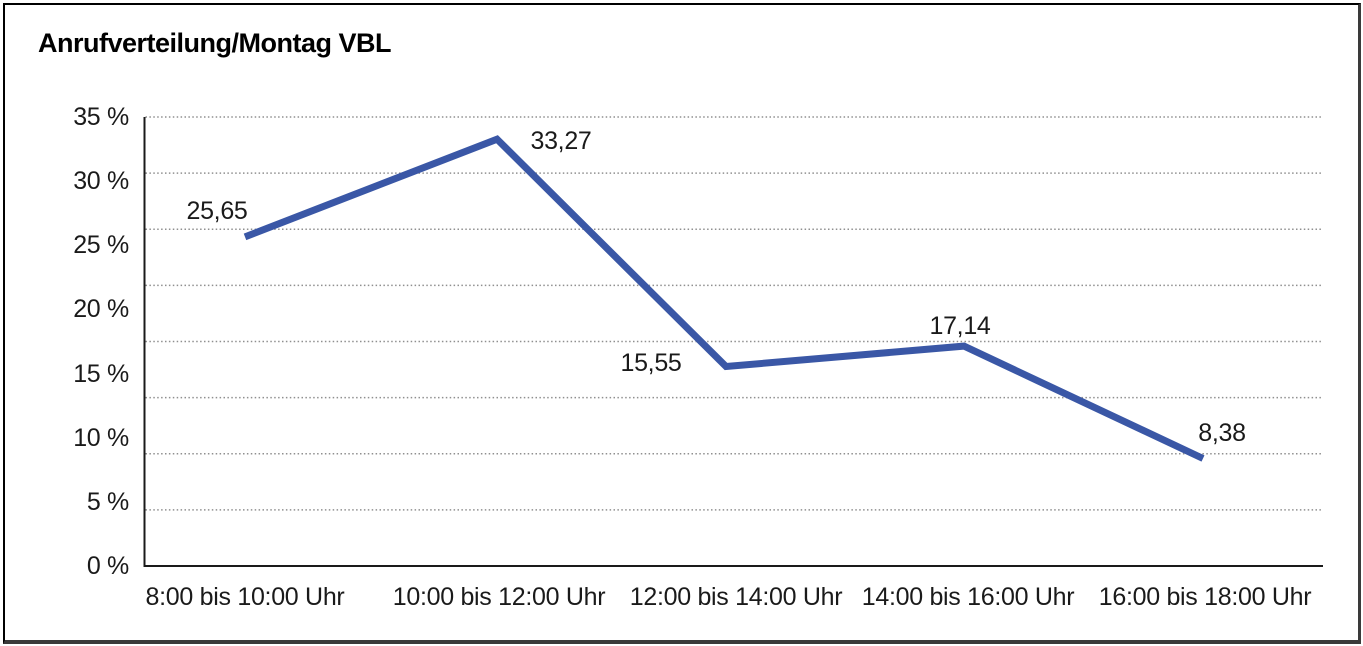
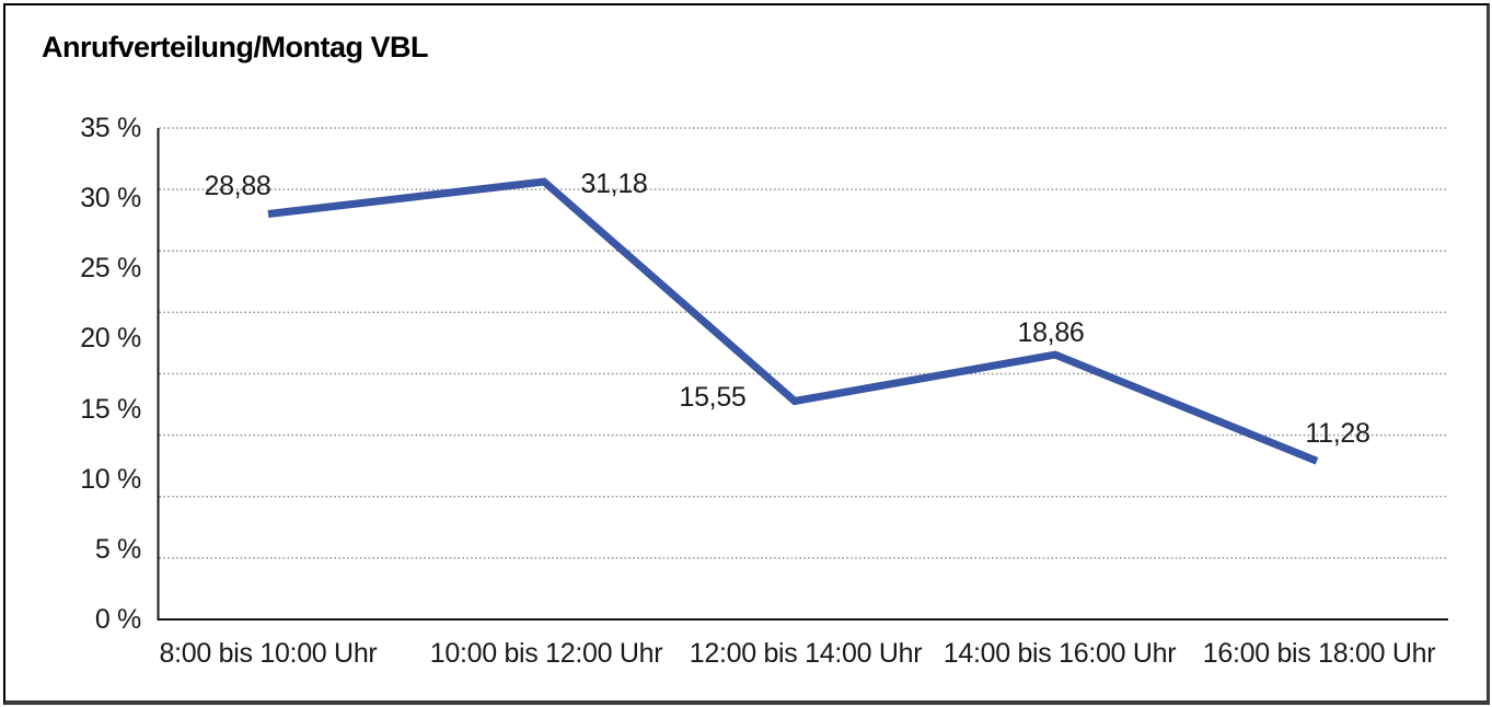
8:00 bis 10:00 Uhr: 25,65 -> 28,88
10:00 bis 12:00 Uhr: 33,27 -> 31,18
14:00 bis 16:00 Uhr: 17,14 -> 18,86
16:00 bis 18:00 Uhr: 8,38 -> 11,28
